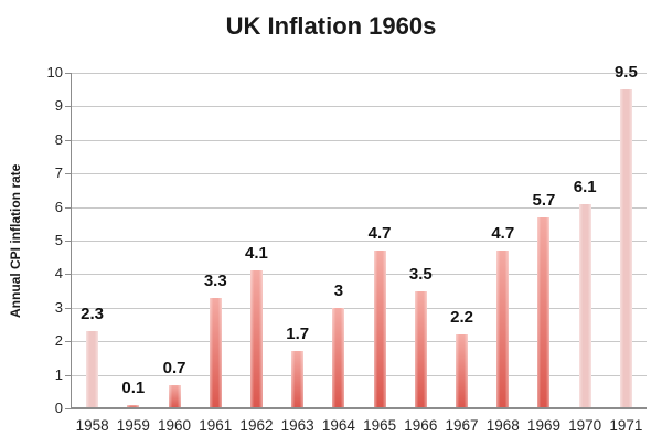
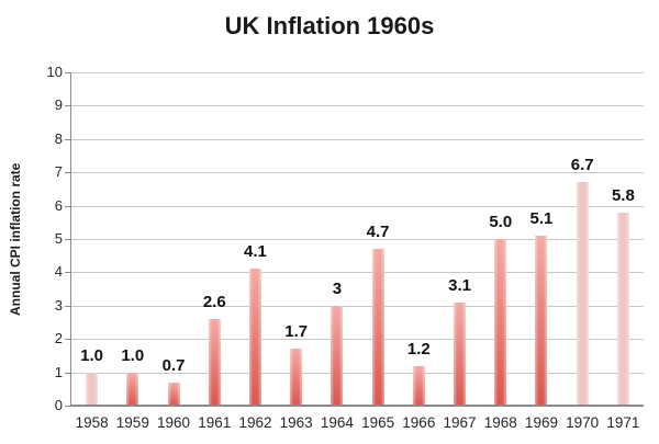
1958: 2.3 -> 1.0
1959: 0.1 -> 1.0
1961: 3.3 -> 2.6
1966: 3.5 -> 1.2
1967: 2.2 -> 3.1
1968: 4.7 -> 5.0
1969: 5.7 -> 5.1
1970: 6.1 -> 6.7
1971: 9.5 -> 5.8
